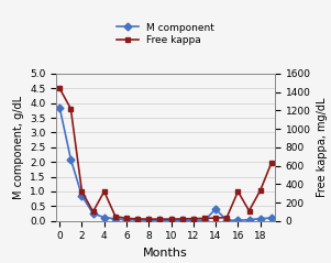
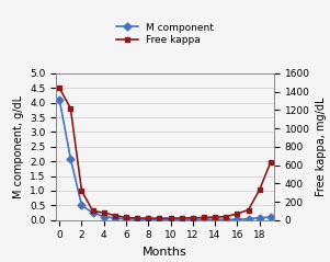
M component/0: 3.85 -> 4.10
M component/2: 0.85 -> 0.50
Free kappa/4: 320 -> 80
M component/14: 0.40 -> 0.02
Free kappa/16: 320 -> 70
